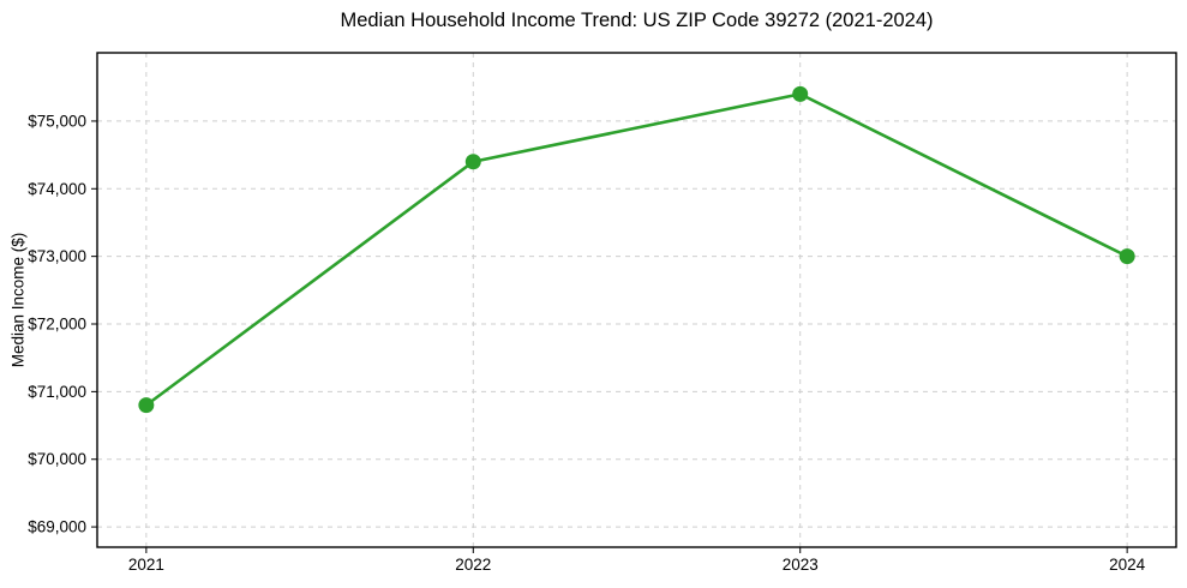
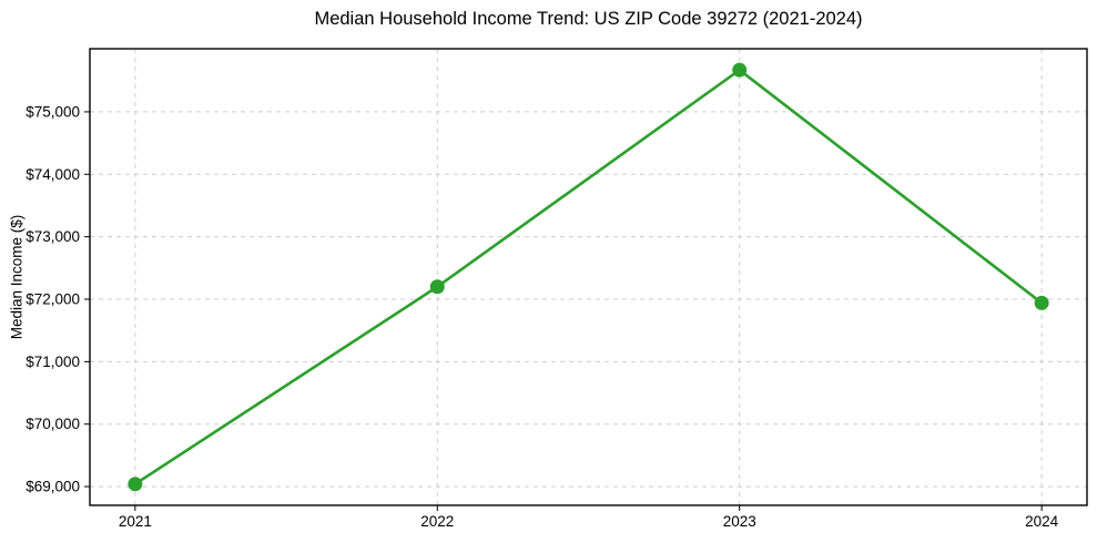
2021: $70800 -> $69000
2022: $74400 -> $72200
2023: $75400 -> $75700
2024: $73000 -> $71900
